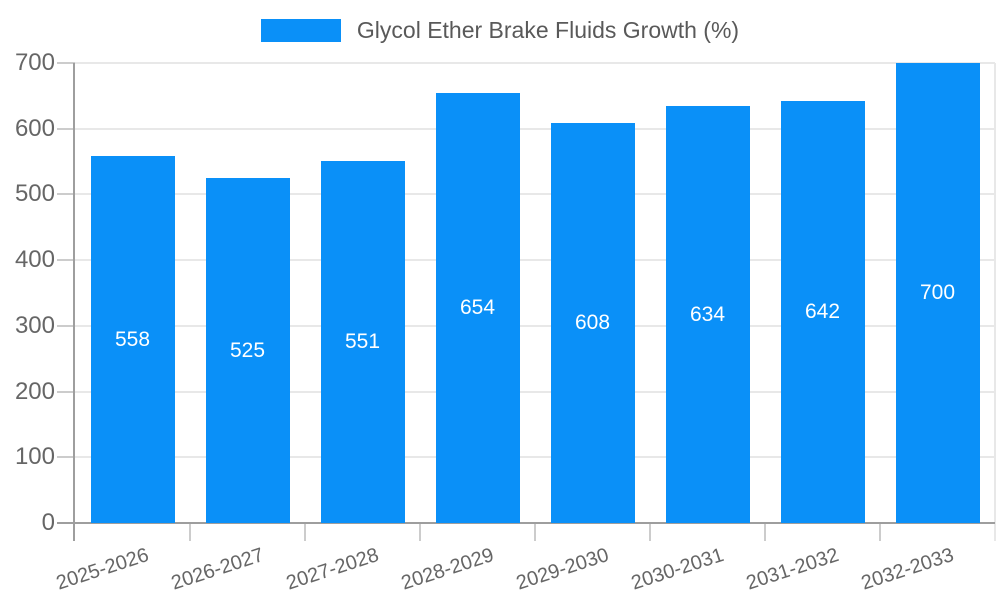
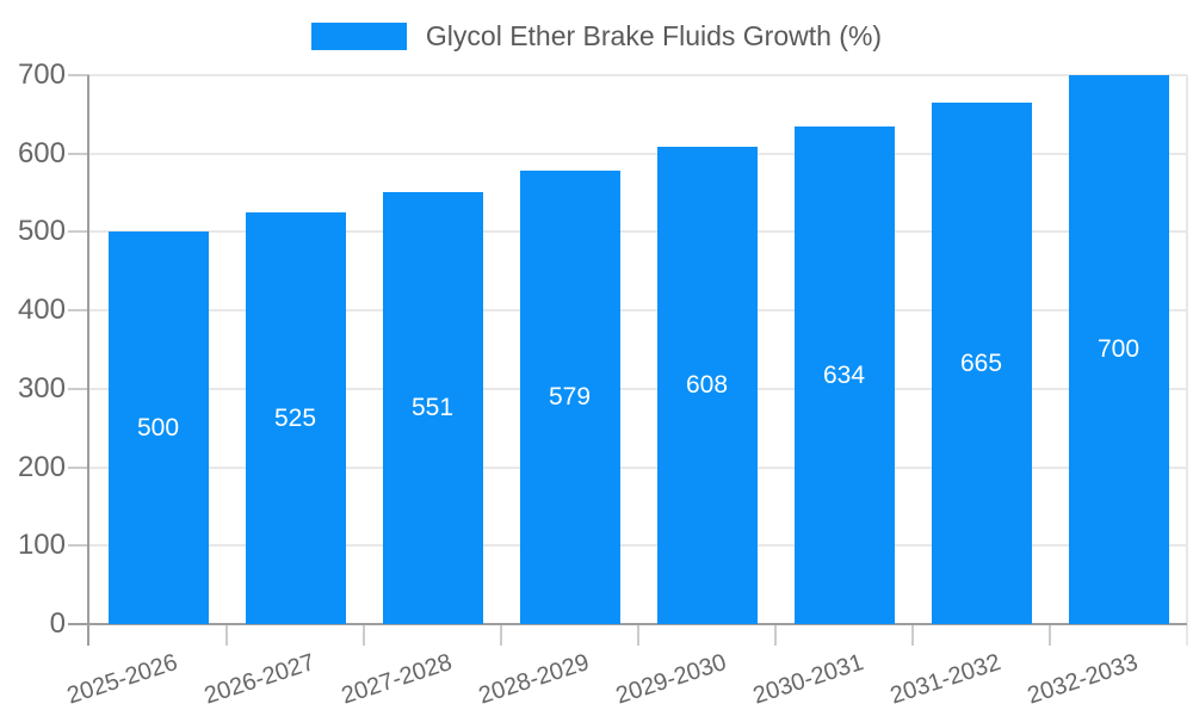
2025-2026: 558 -> 500
2028-2029: 654 -> 579
2031-2032: 642 -> 665
